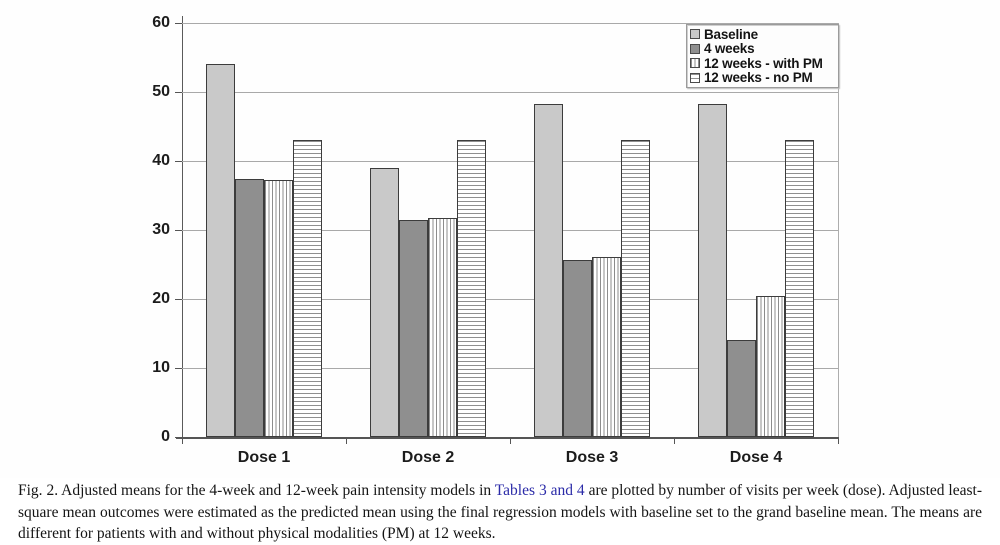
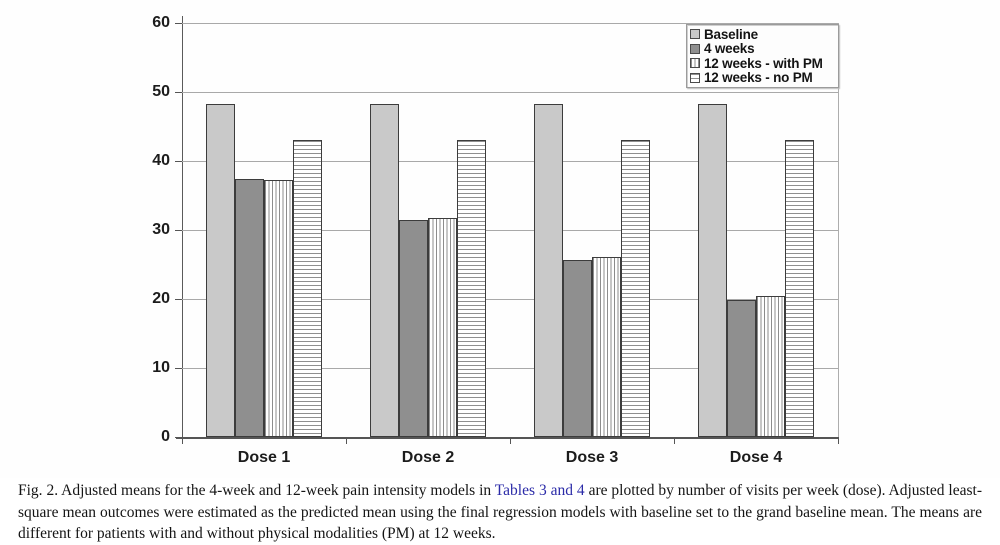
Baseline/Dose 1: 54 -> 48
Baseline/Dose 2: 39 -> 48
4 weeks/Dose 4: 14 -> 20
